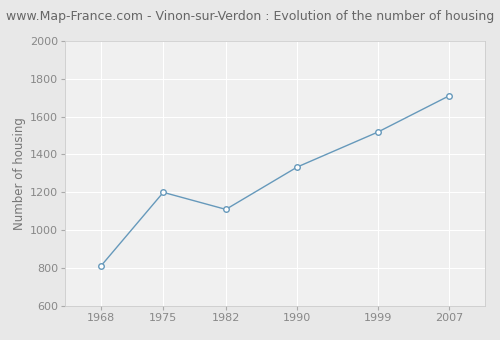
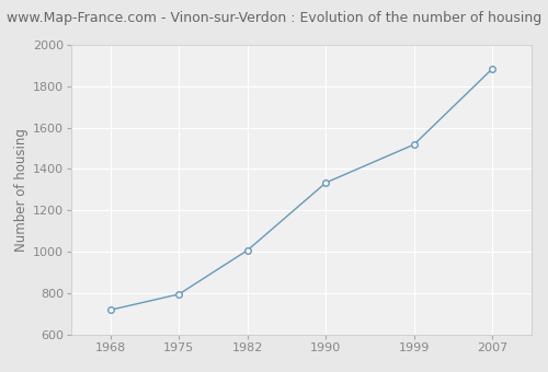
1968: 810 -> 720
1975: 1200 -> 800
1982: 1110 -> 1010
2007: 1710 -> 1880
